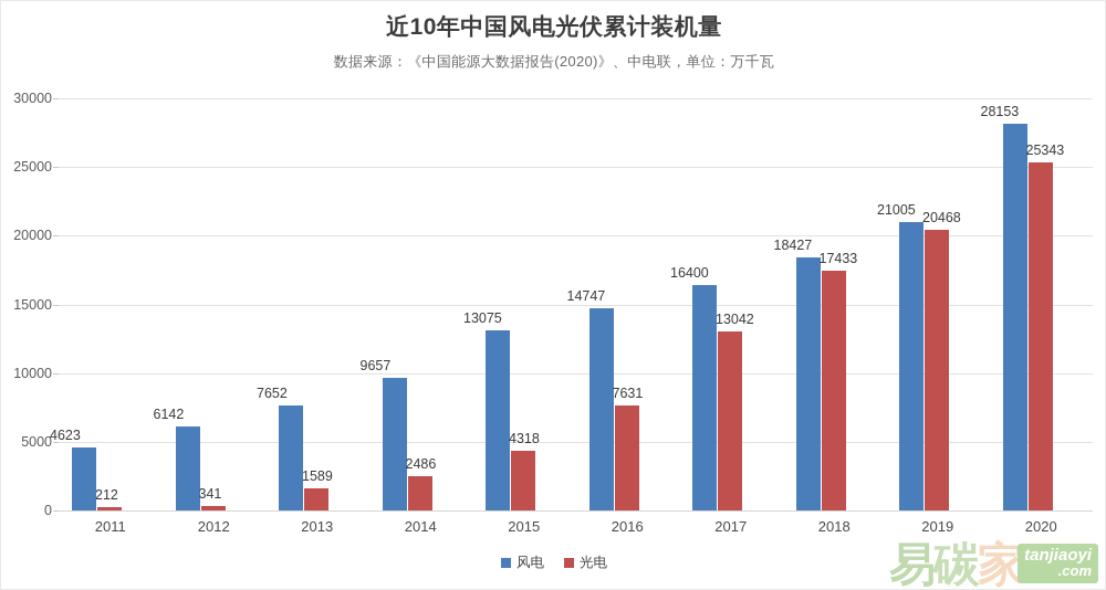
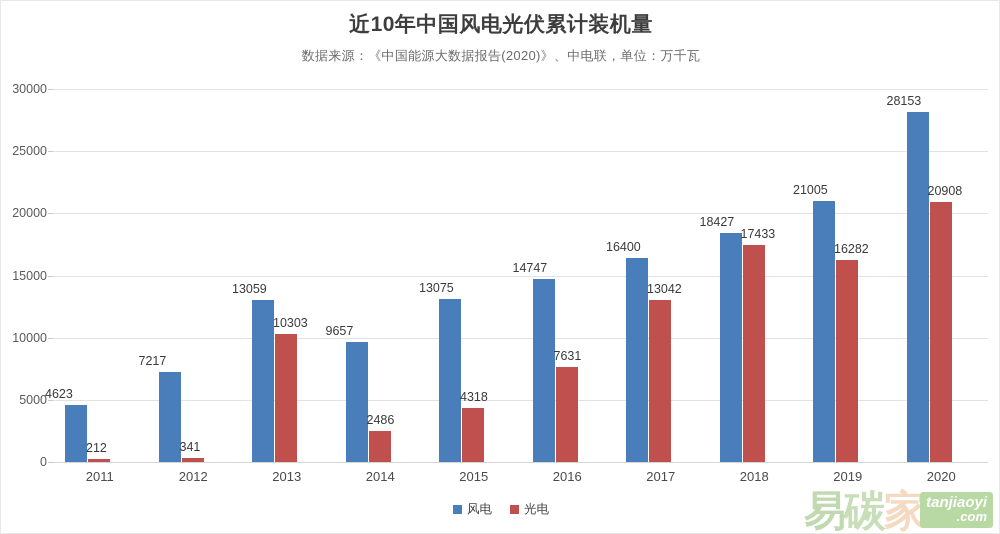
风电/2012: 6142 -> 7217
风电/2013: 7652 -> 13059
光电/2013: 1589 -> 10303
光电/2019: 20468 -> 16282
光电/2020: 25343 -> 20908
